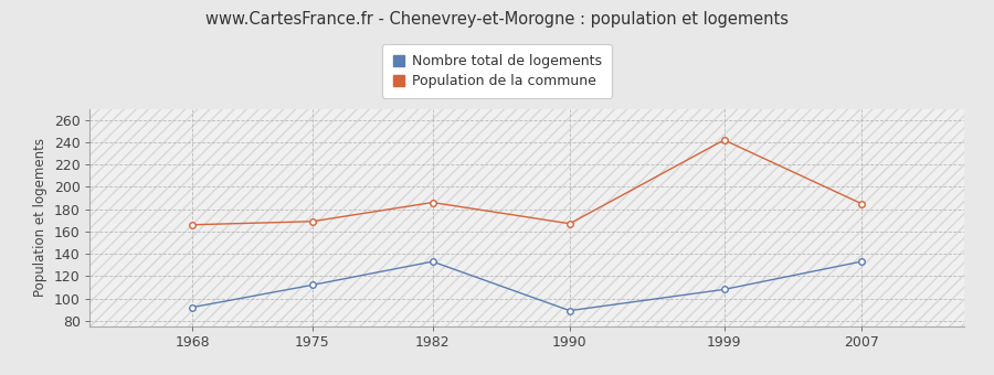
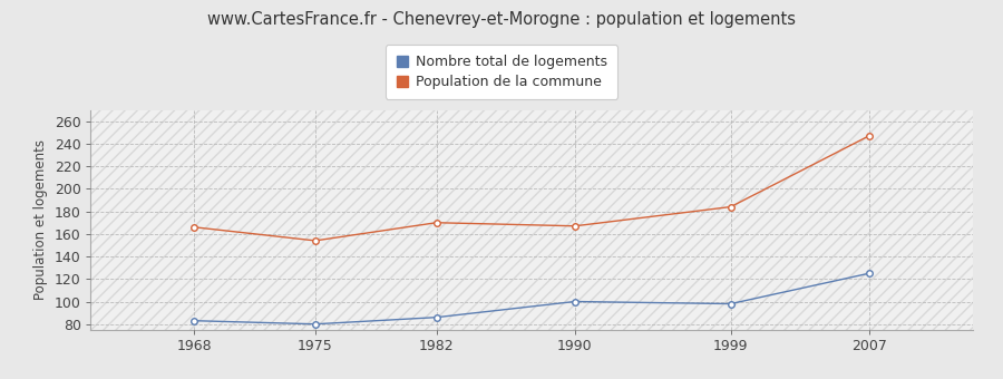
Nombre total de logements/1968: 92 -> 83
Nombre total de logements/1975: 112 -> 80
Population de la commune/1975: 169 -> 154
Nombre total de logements/1982: 133 -> 86
Population de la commune/1982: 186 -> 170
Nombre total de logements/1990: 89 -> 100
Nombre total de logements/1999: 108 -> 98
Population de la commune/1999: 242 -> 184
Nombre total de logements/2007: 133 -> 125
Population de la commune/2007: 185 -> 247
